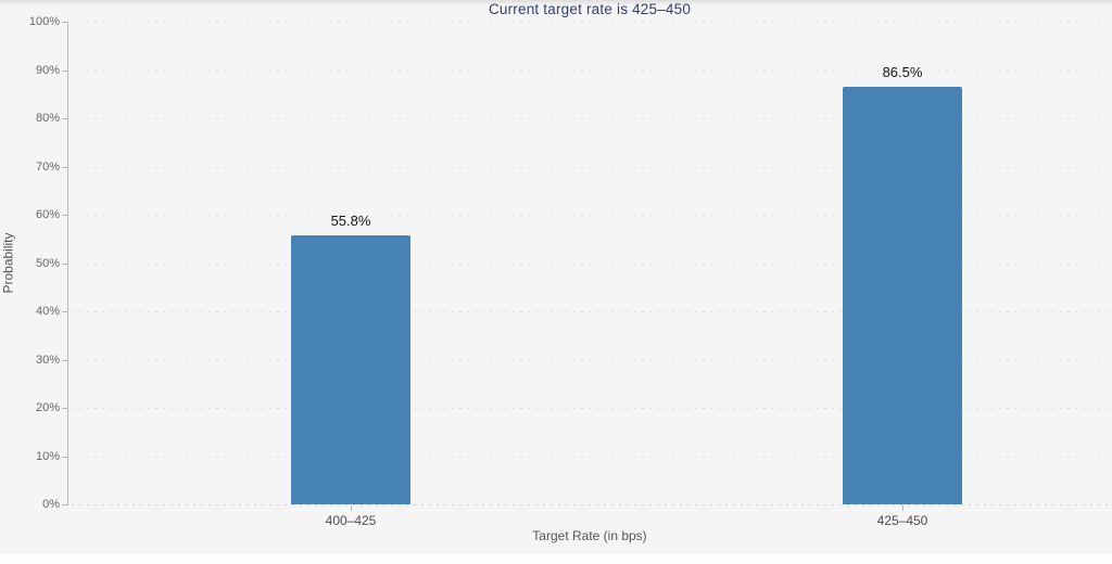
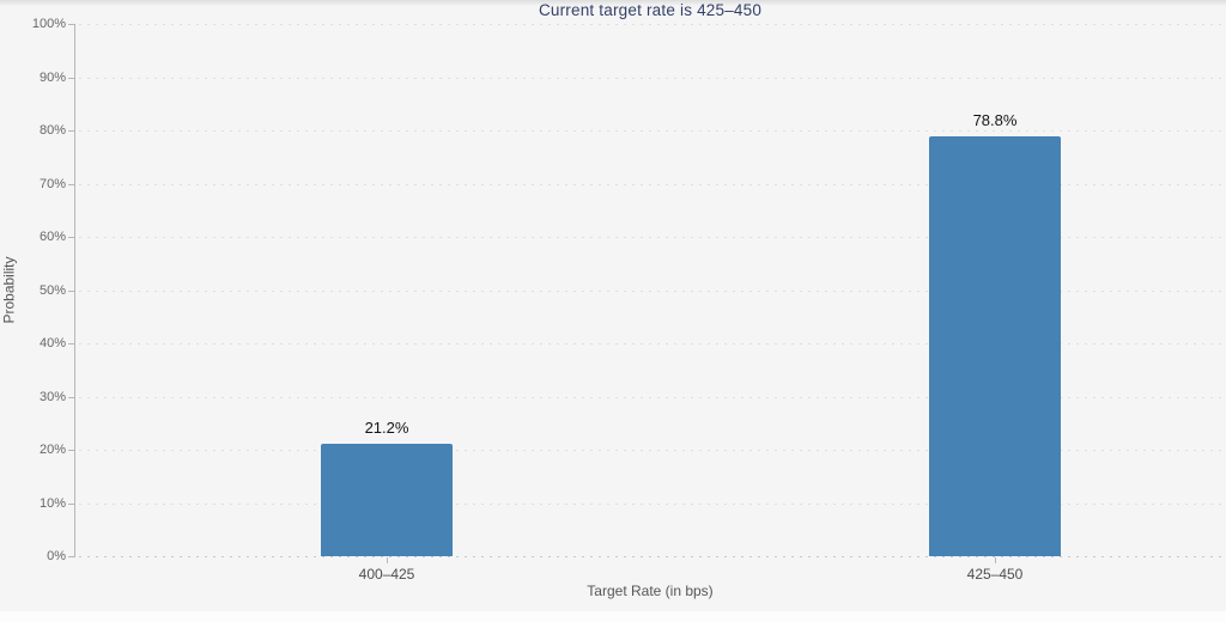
400–425: 55.8% -> 21.2%
425–450: 86.5% -> 78.8%
